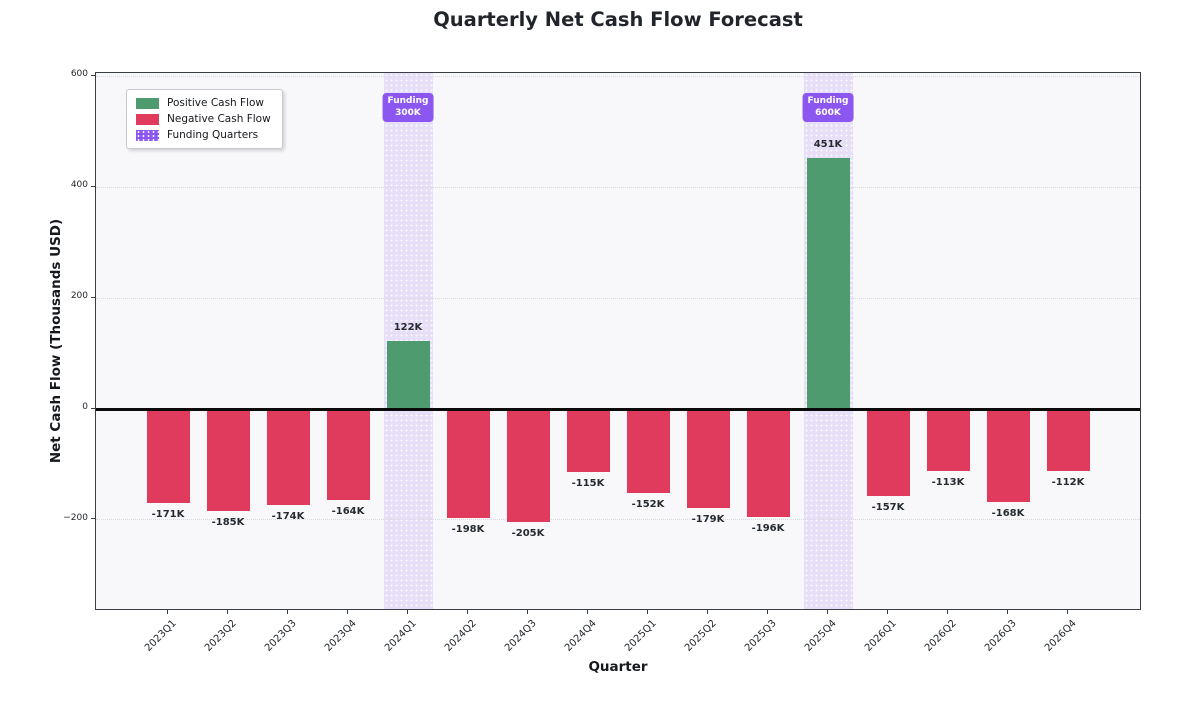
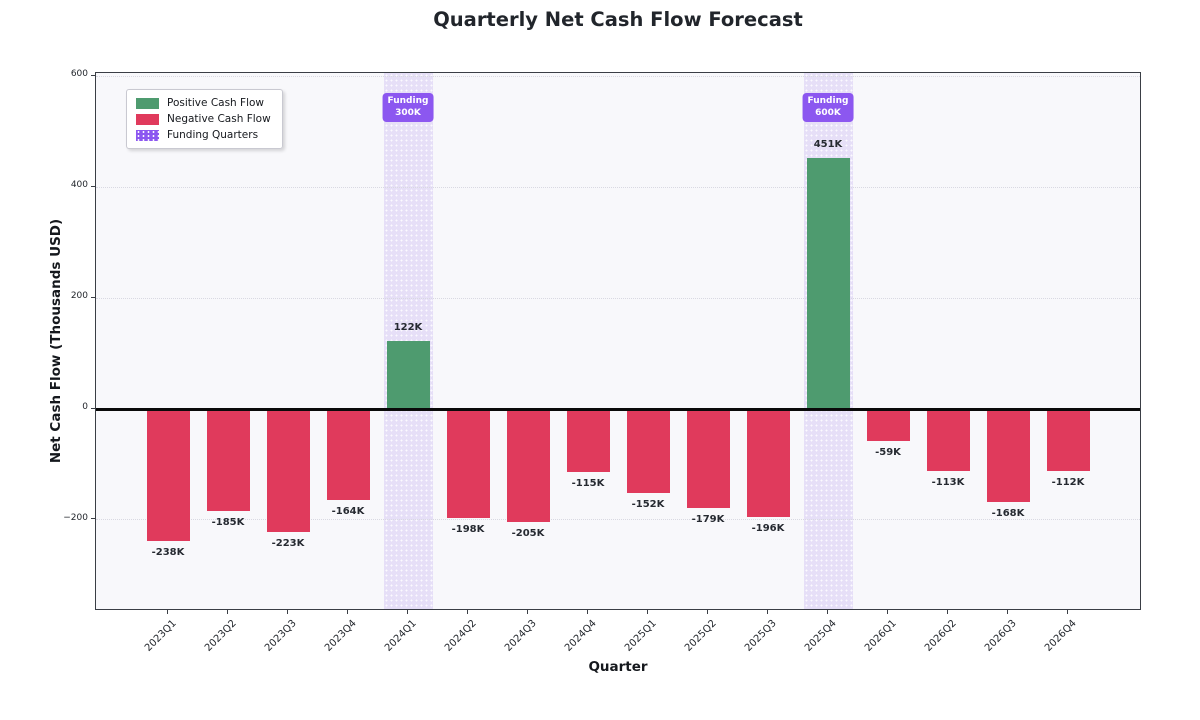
2023Q1: -171K -> -238K
2023Q3: -174K -> -223K
2026Q1: -157K -> -59K
